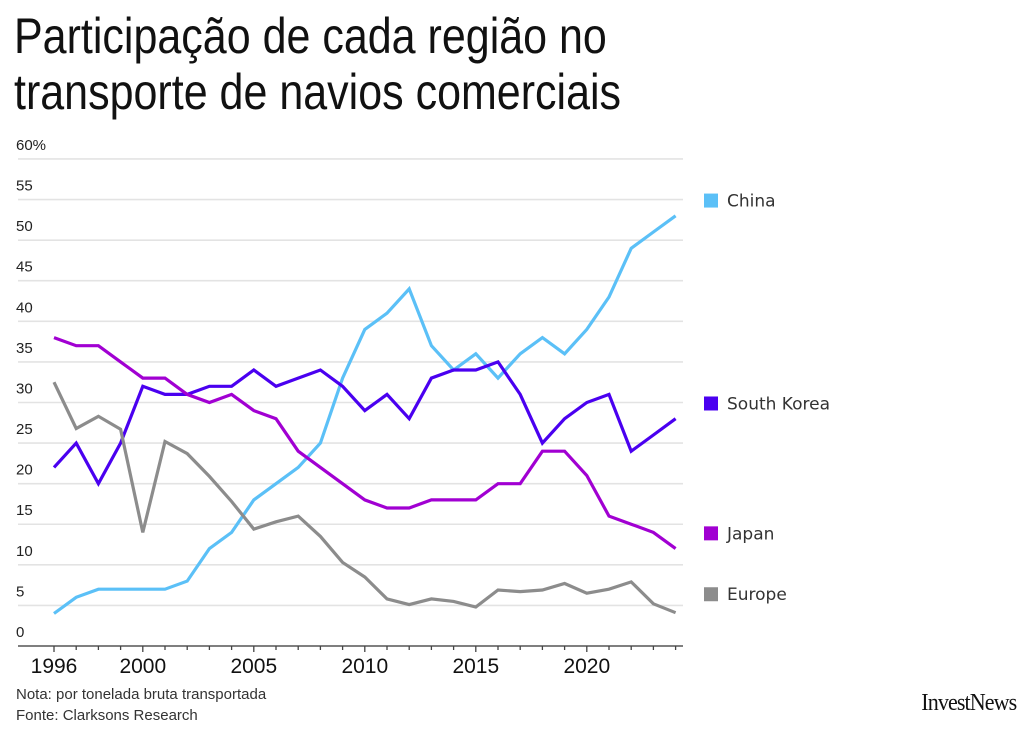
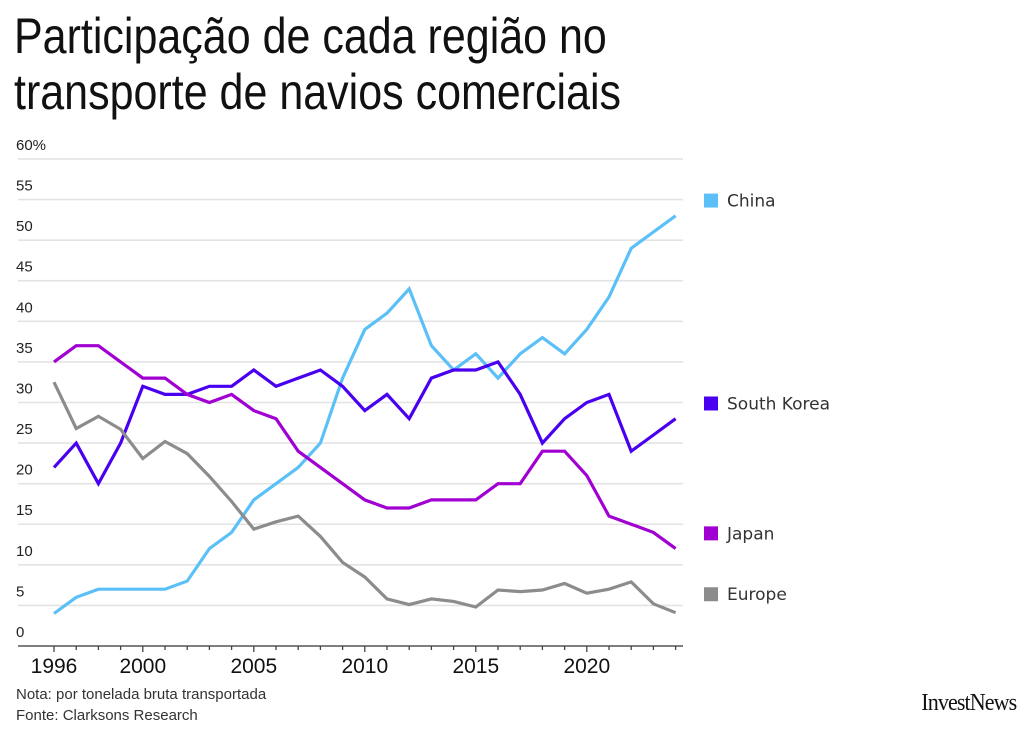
Japan/1996: 38% -> 35%
Europe/2000: 14% -> 23%
